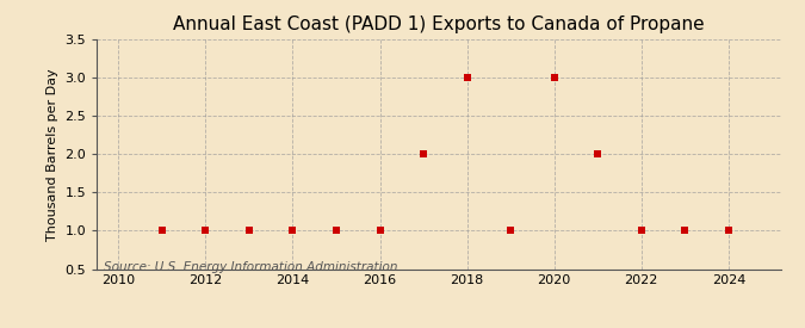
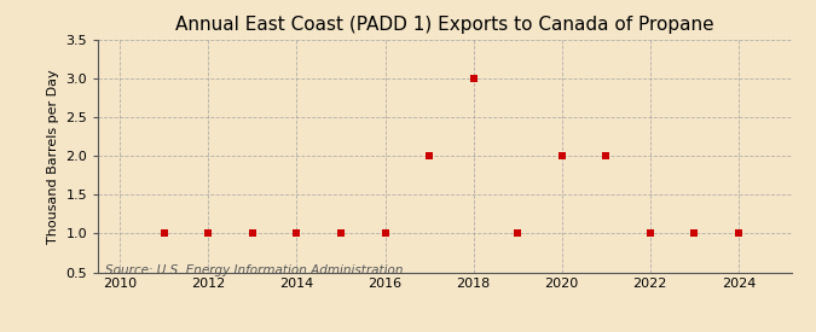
2020: 3 -> 2
